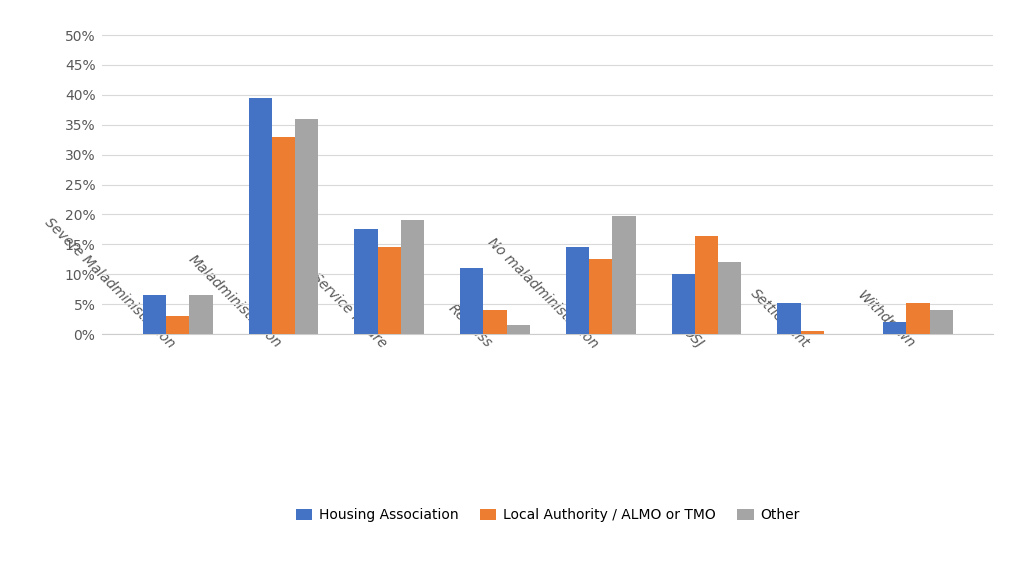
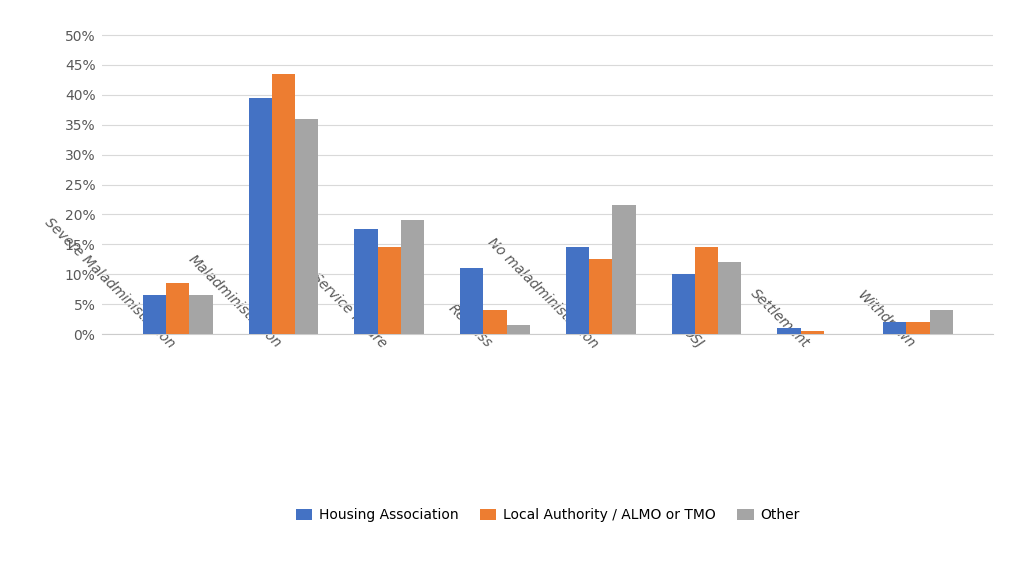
Local Authority / ALMO or TMO/Severe Maladministration: 3.0% -> 8.5%
Local Authority / ALMO or TMO/Maladministration: 33.0% -> 43.5%
Other/No maladministration: 19.8% -> 21.5%
Local Authority / ALMO or TMO/OSJ: 16.4% -> 14.5%
Housing Association/Settlement: 5.2% -> 1.0%
Local Authority / ALMO or TMO/Withdrawn: 5.2% -> 2.0%
